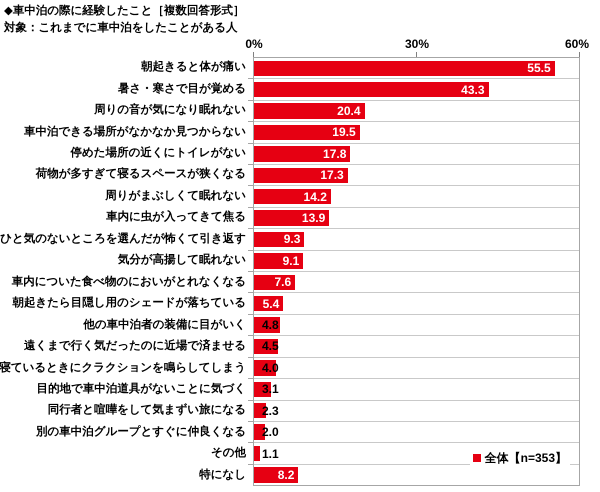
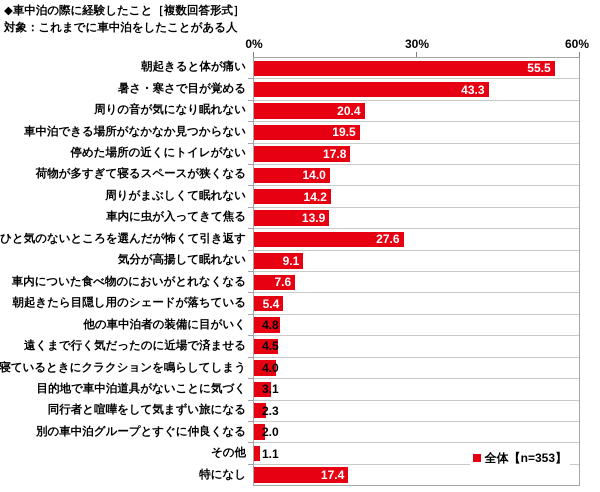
荷物が多すぎて寝るスペースが狭くなる: 17.3 -> 14.0
ひと気のないところを選んだが怖くて引き返す: 9.3 -> 27.6
特になし: 8.2 -> 17.4
